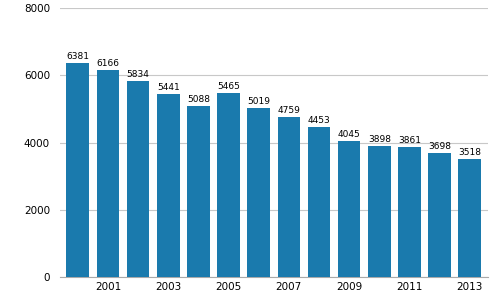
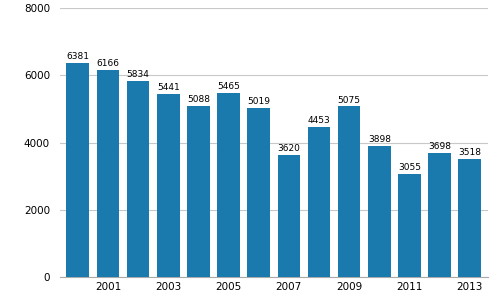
2007: 4759 -> 3620
2009: 4045 -> 5075
2011: 3861 -> 3055
